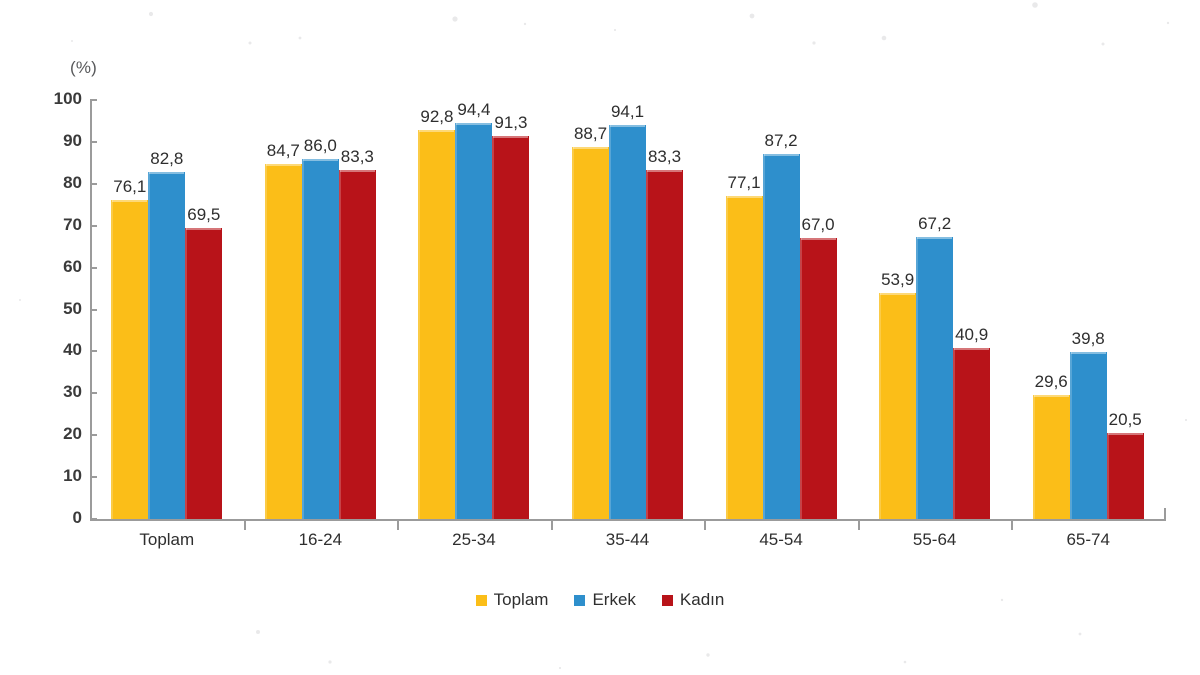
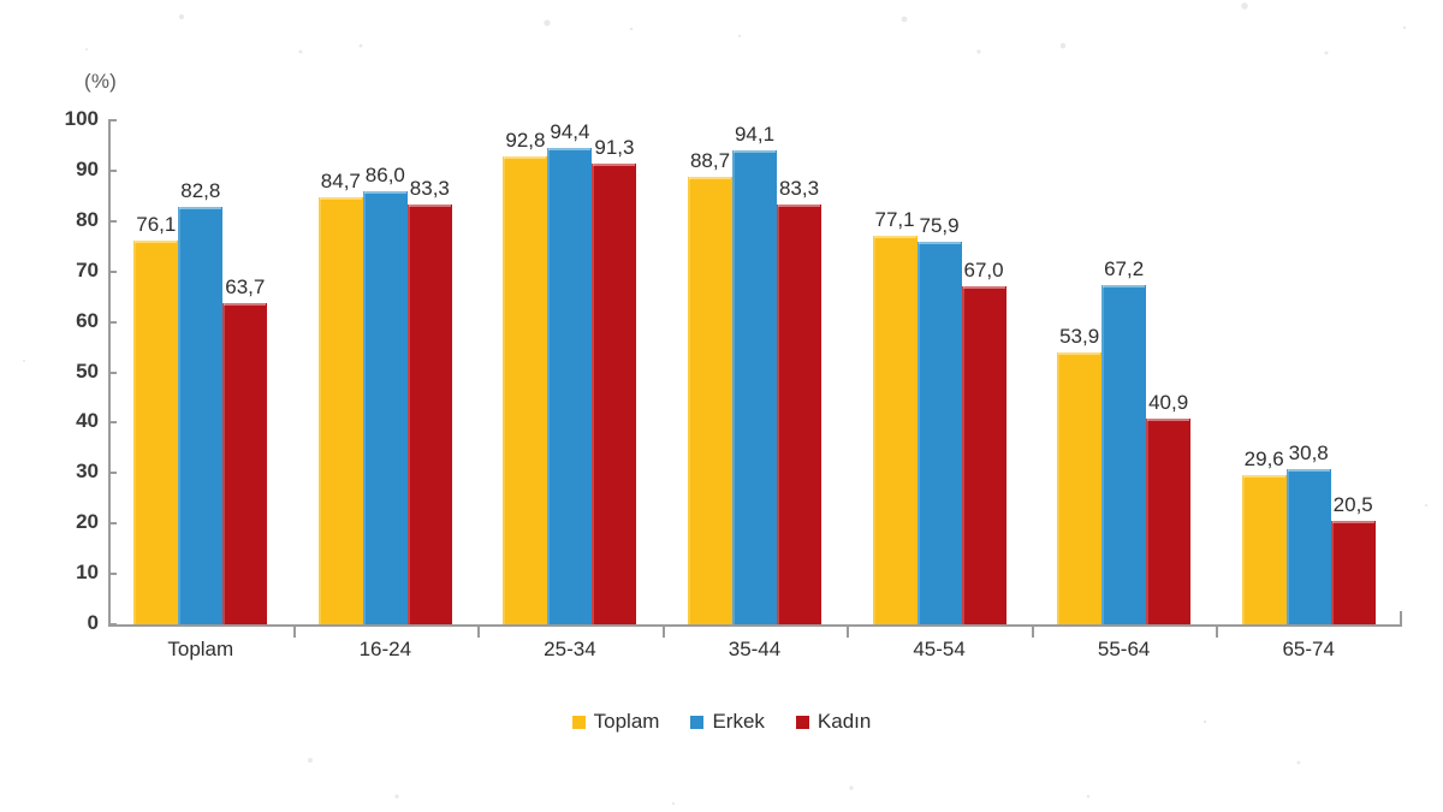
Kadın/Toplam: 69,5 -> 63,7
Erkek/45-54: 87,2 -> 75,9
Erkek/65-74: 39,8 -> 30,8
